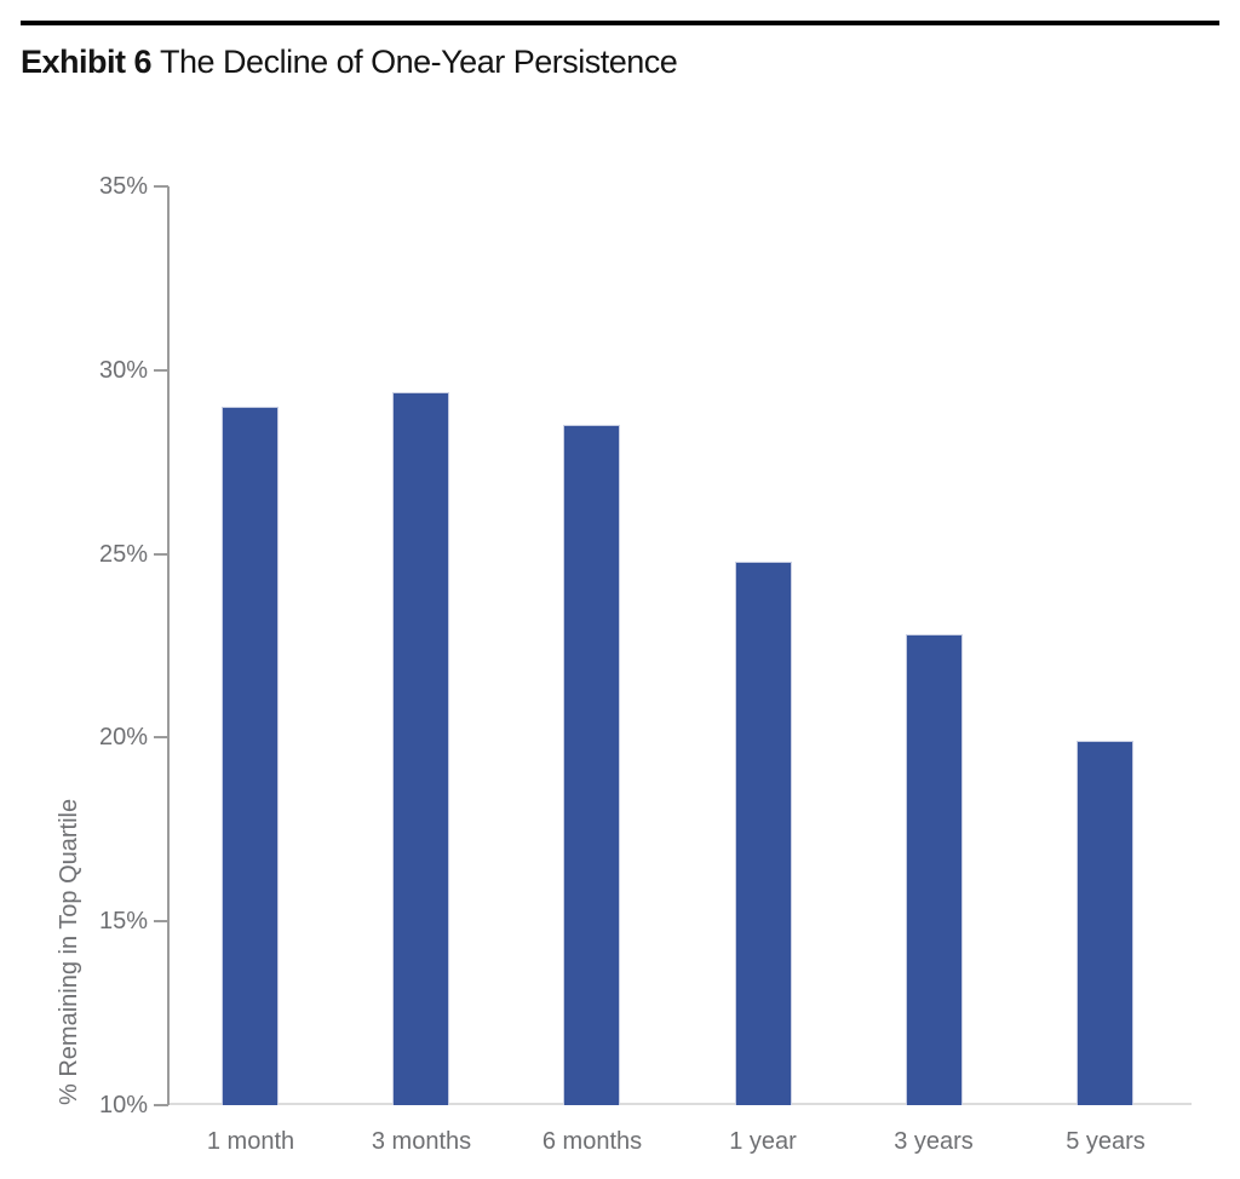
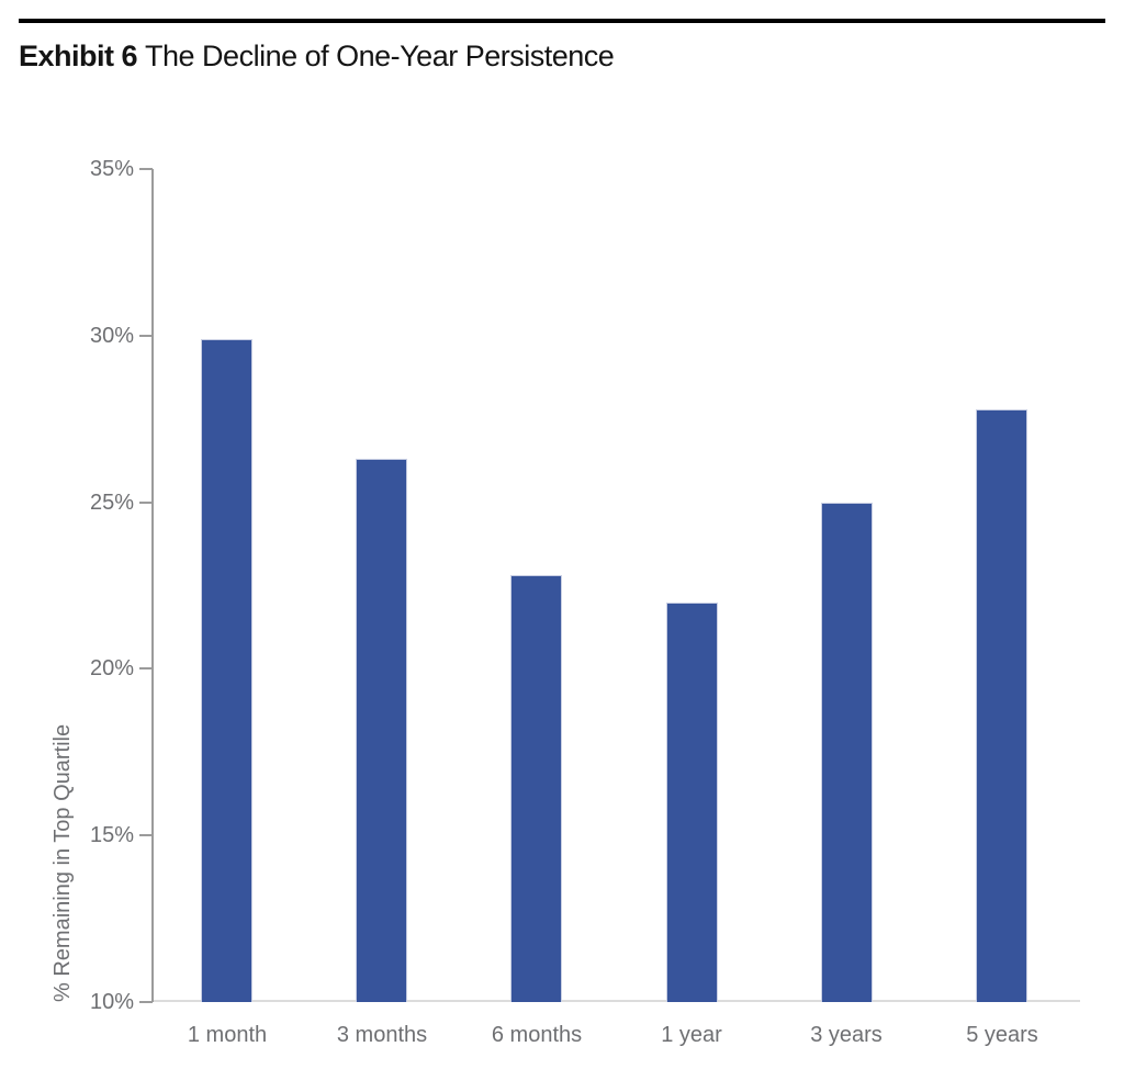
1 month: 29.0% -> 29.9%
3 months: 29.4% -> 26.3%
6 months: 28.5% -> 22.8%
1 year: 24.8% -> 22.0%
3 years: 22.8% -> 25.0%
5 years: 19.9% -> 27.8%
